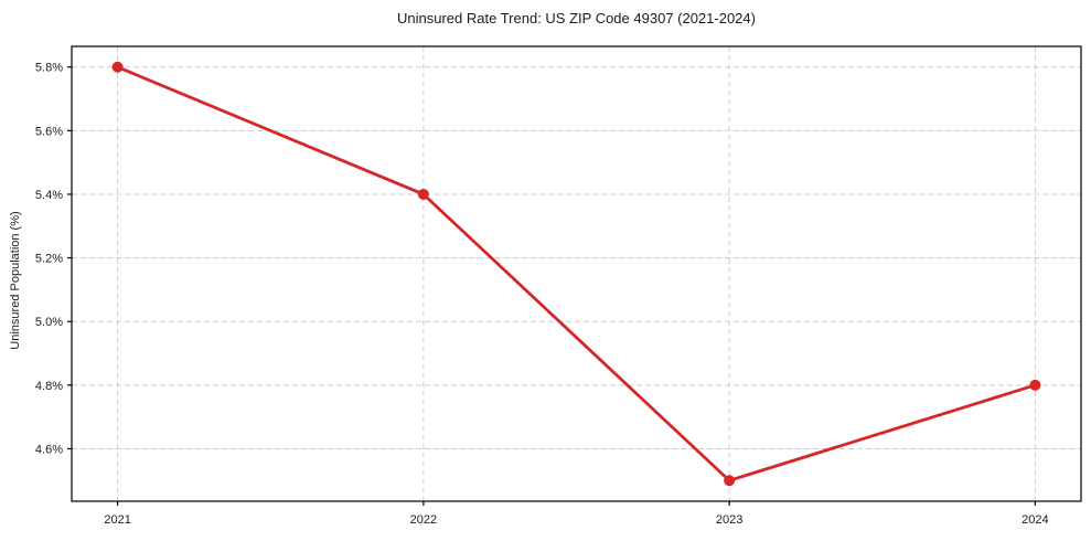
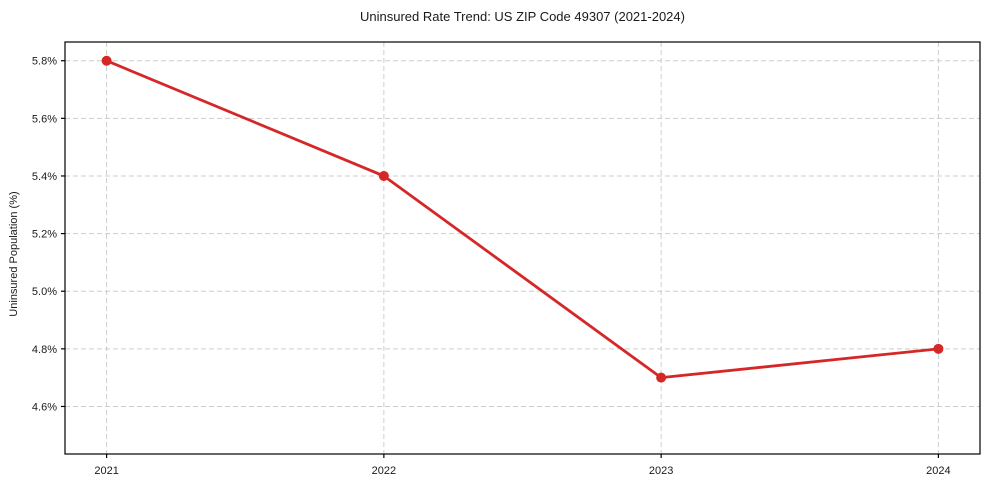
2023: 4.5% -> 4.7%
